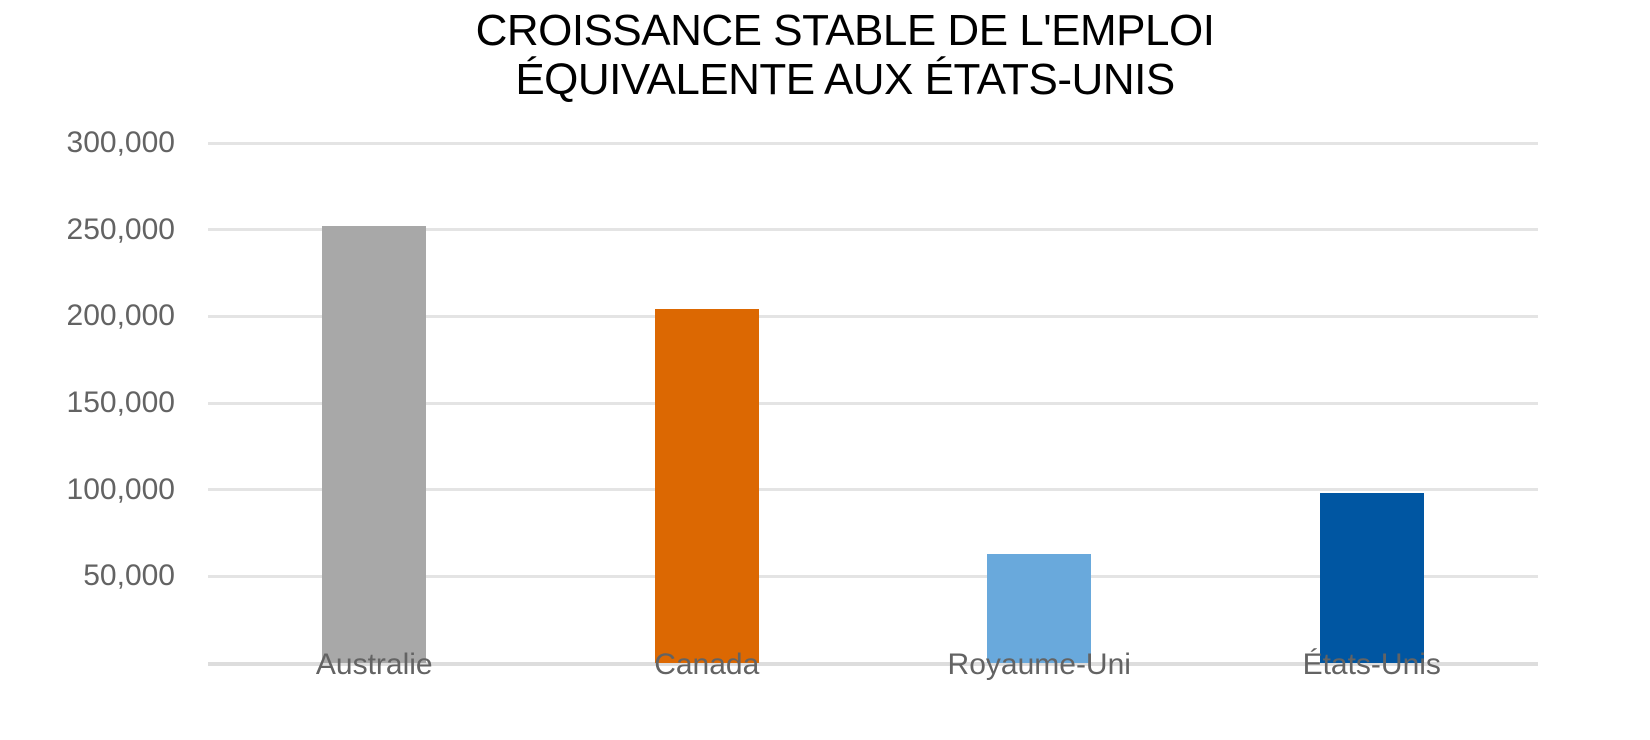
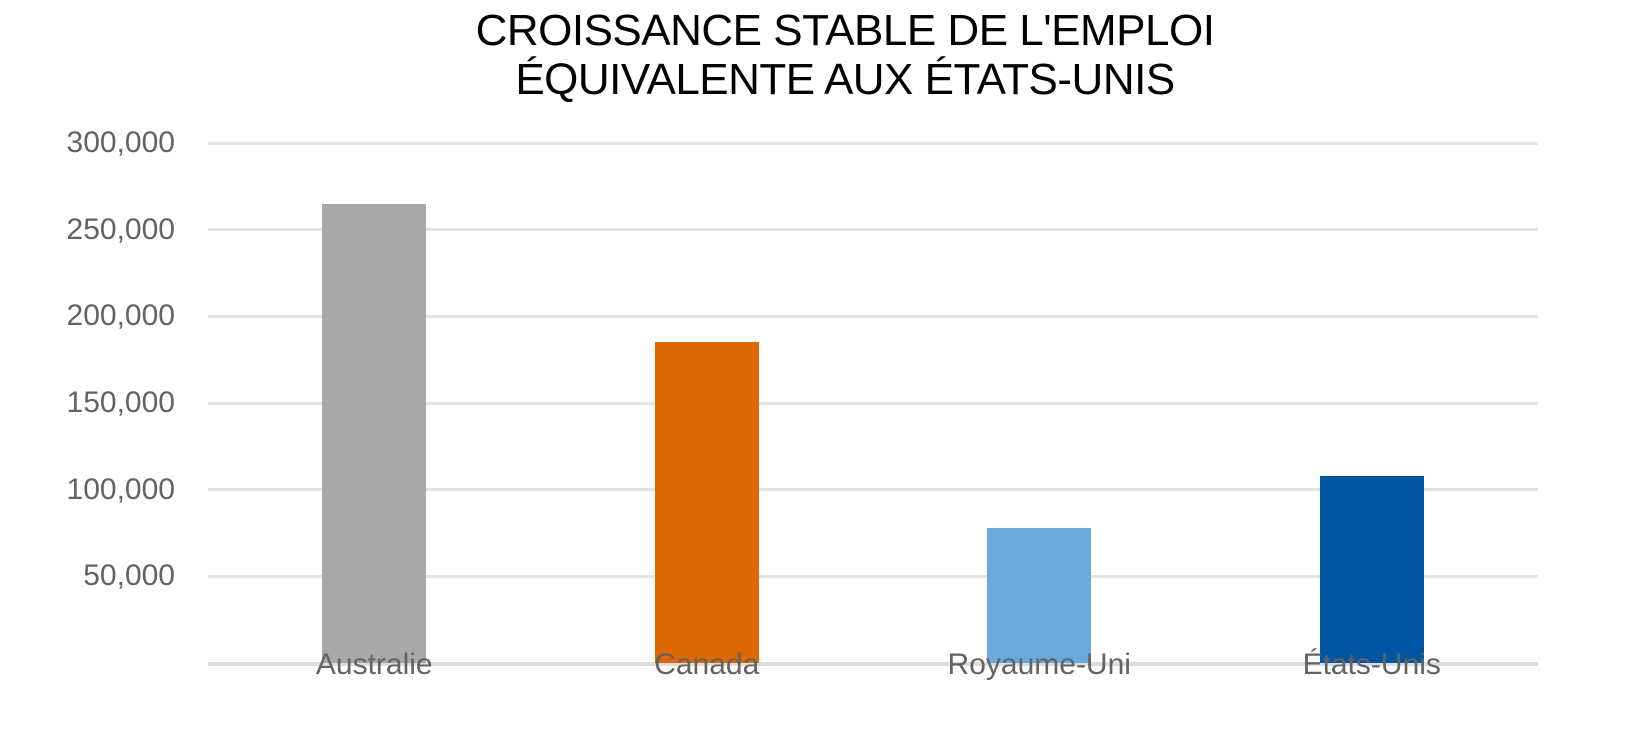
Australie: 252000 -> 265000
Canada: 204000 -> 185000
Royaume-Uni: 63000 -> 78000
États-Unis: 98000 -> 108000
